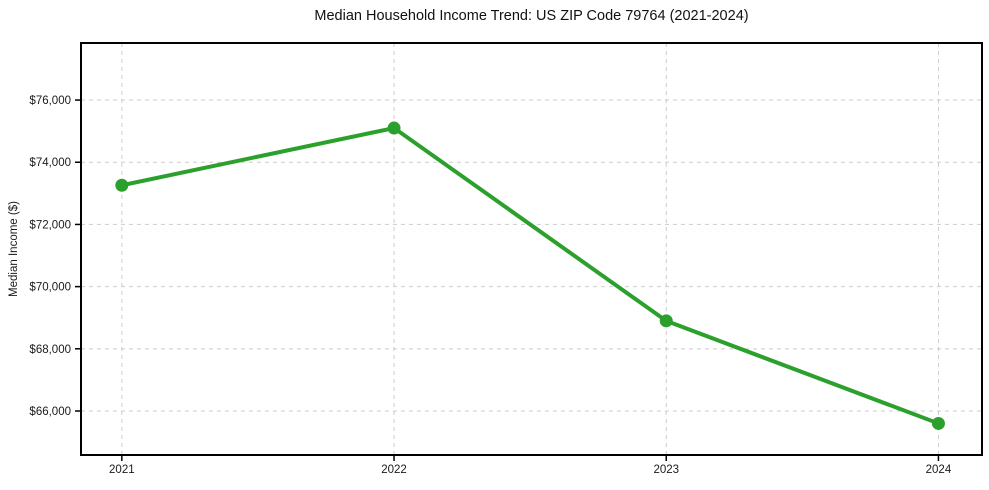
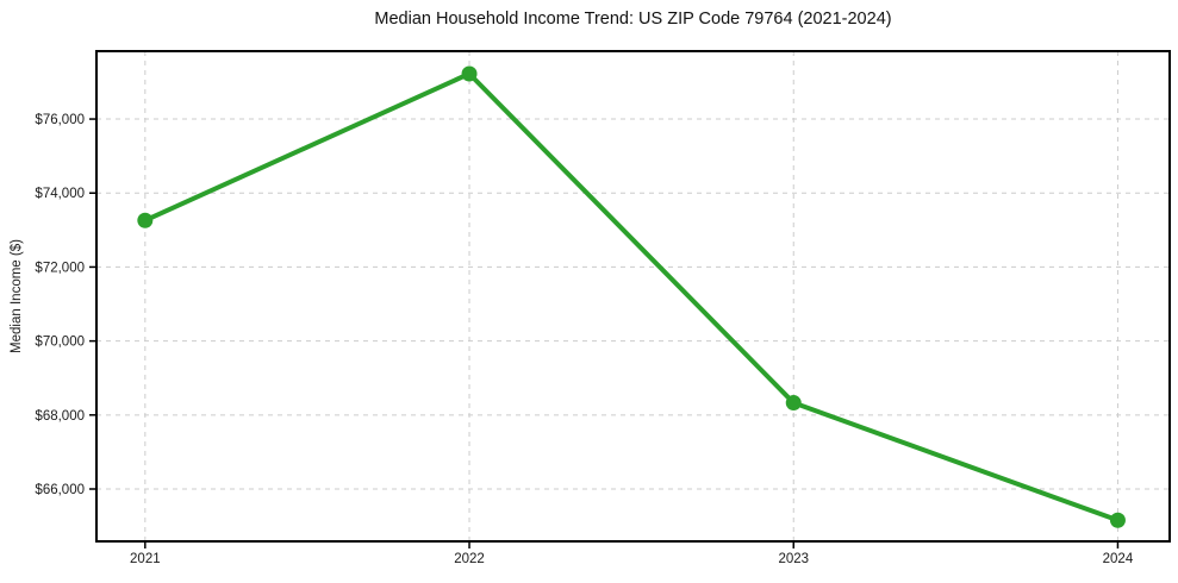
2022: $75100 -> $77200
2023: $68900 -> $68300
2024: $65600 -> $65200
